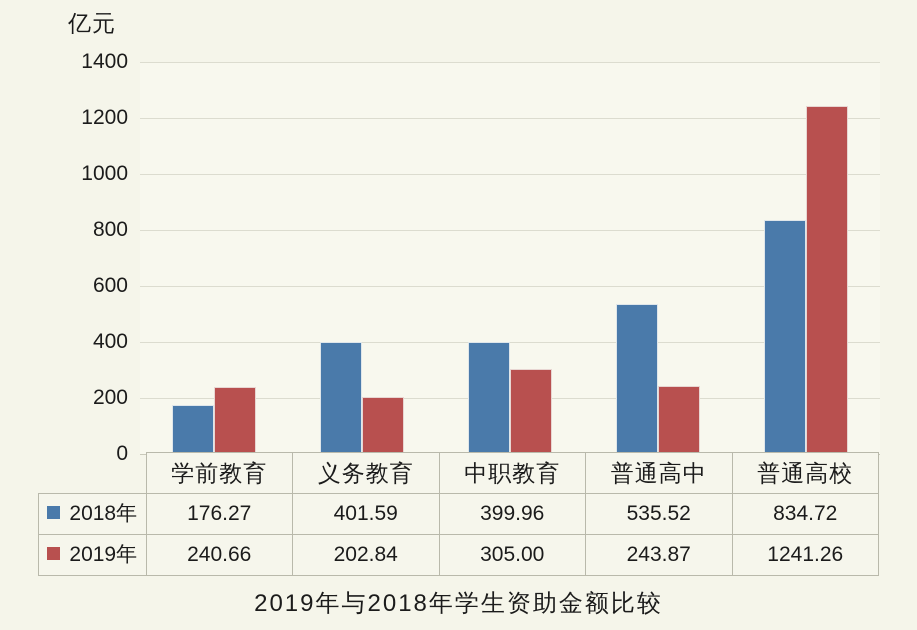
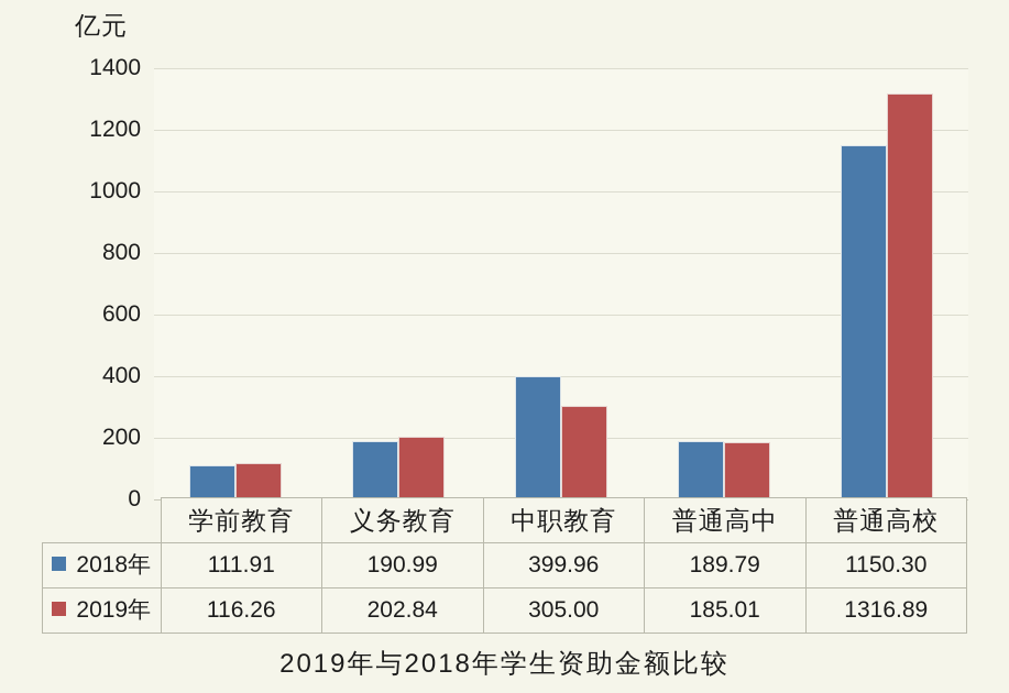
2018年/学前教育: 176.27 -> 111.91
2019年/学前教育: 240.66 -> 116.26
2018年/义务教育: 401.59 -> 190.99
2018年/普通高中: 535.52 -> 189.79
2019年/普通高中: 243.87 -> 185.01
2018年/普通高校: 834.72 -> 1150.30
2019年/普通高校: 1241.26 -> 1316.89
